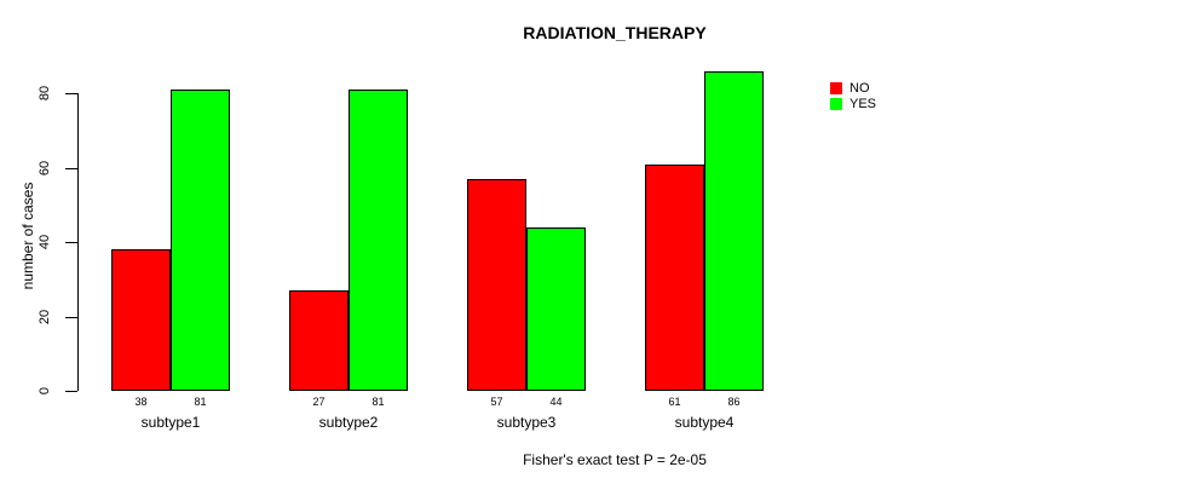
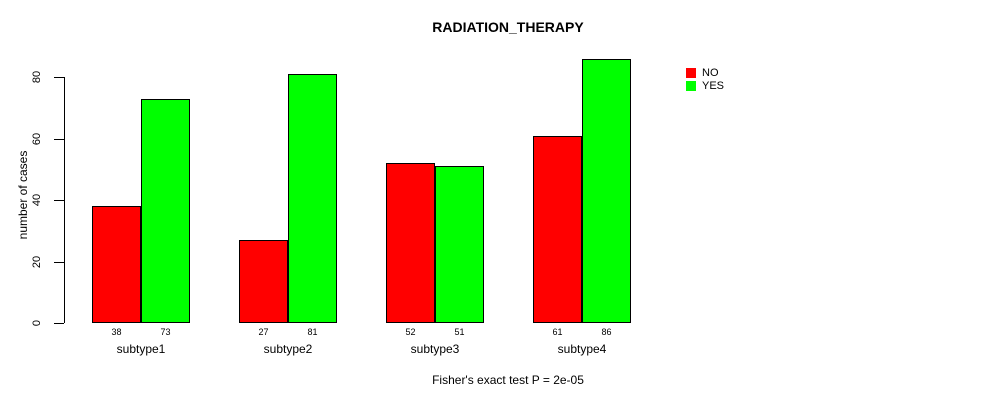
YES/subtype1: 81 -> 73
NO/subtype3: 57 -> 52
YES/subtype3: 44 -> 51
